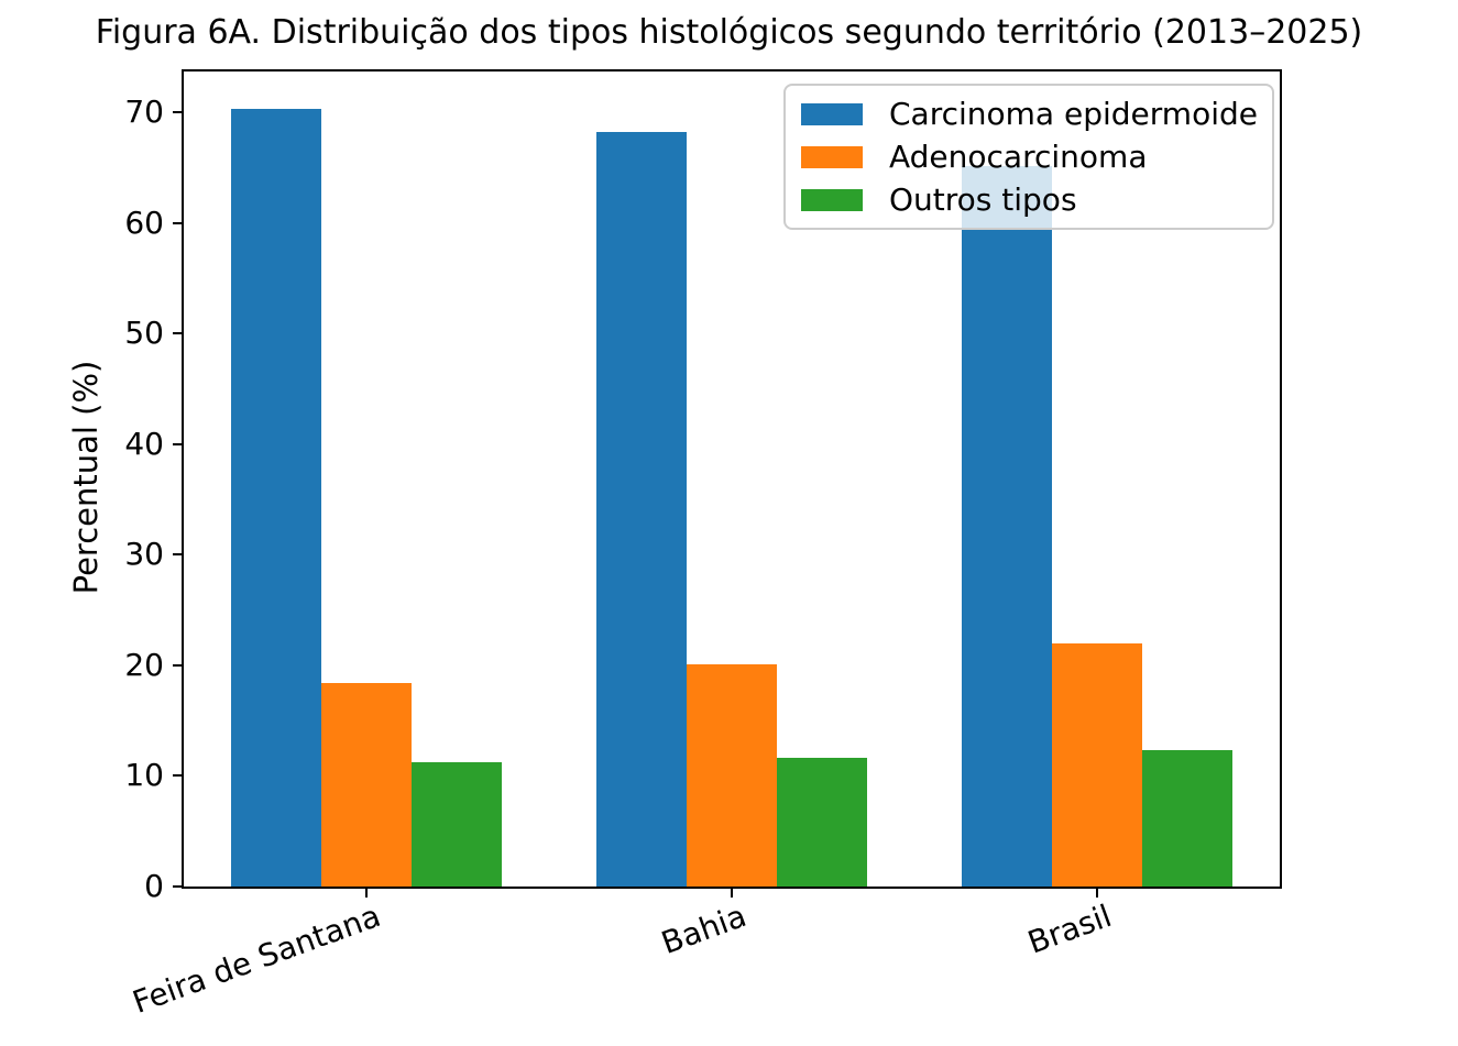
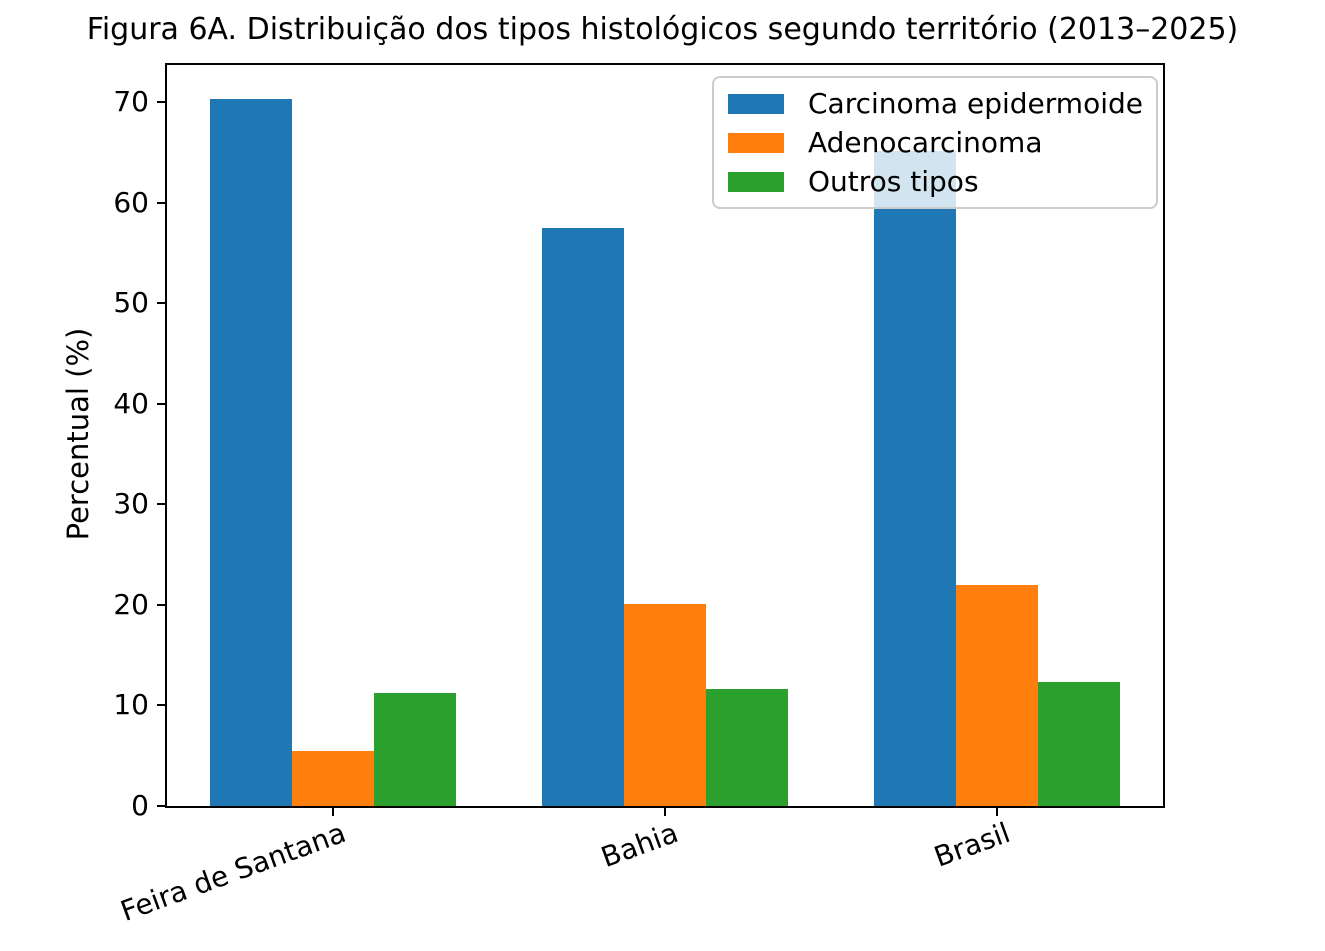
Adenocarcinoma/Feira de Santana: 18.4 -> 5.5
Carcinoma epidermoide/Bahia: 68.2 -> 57.5
